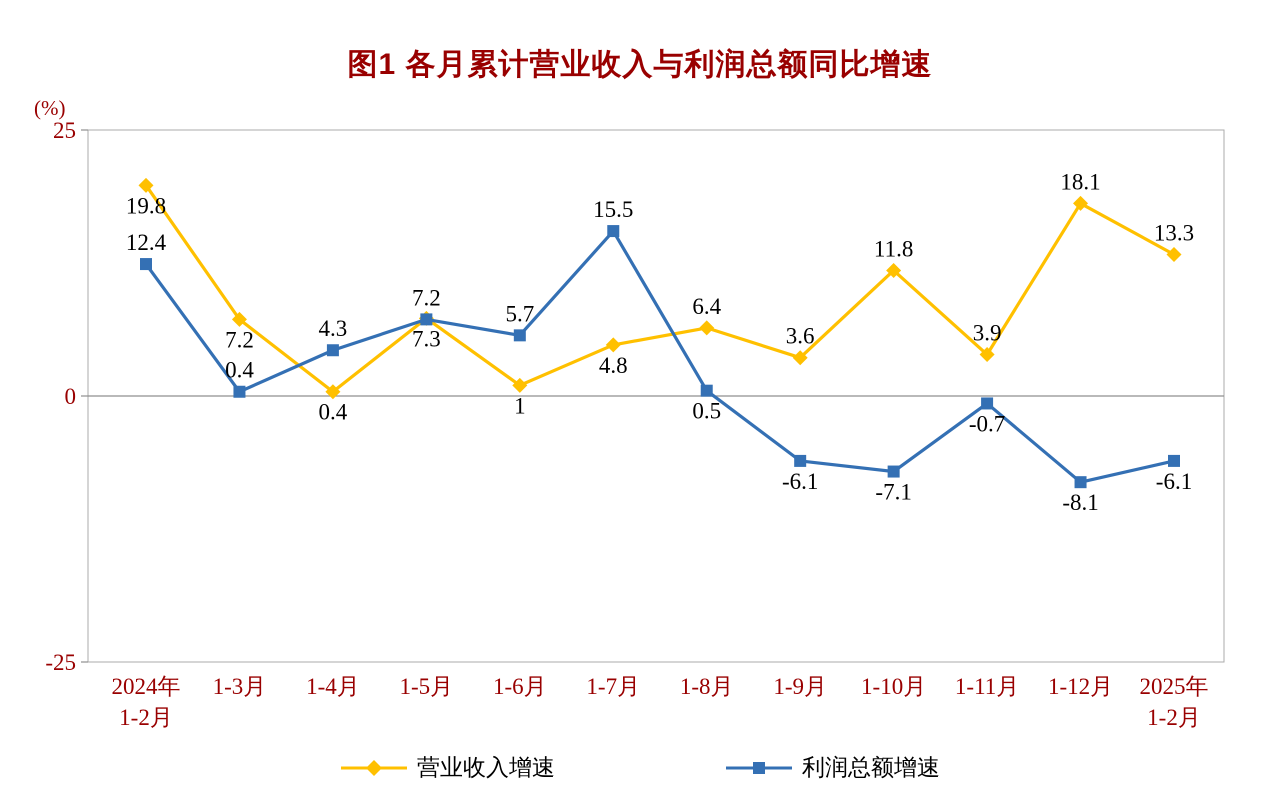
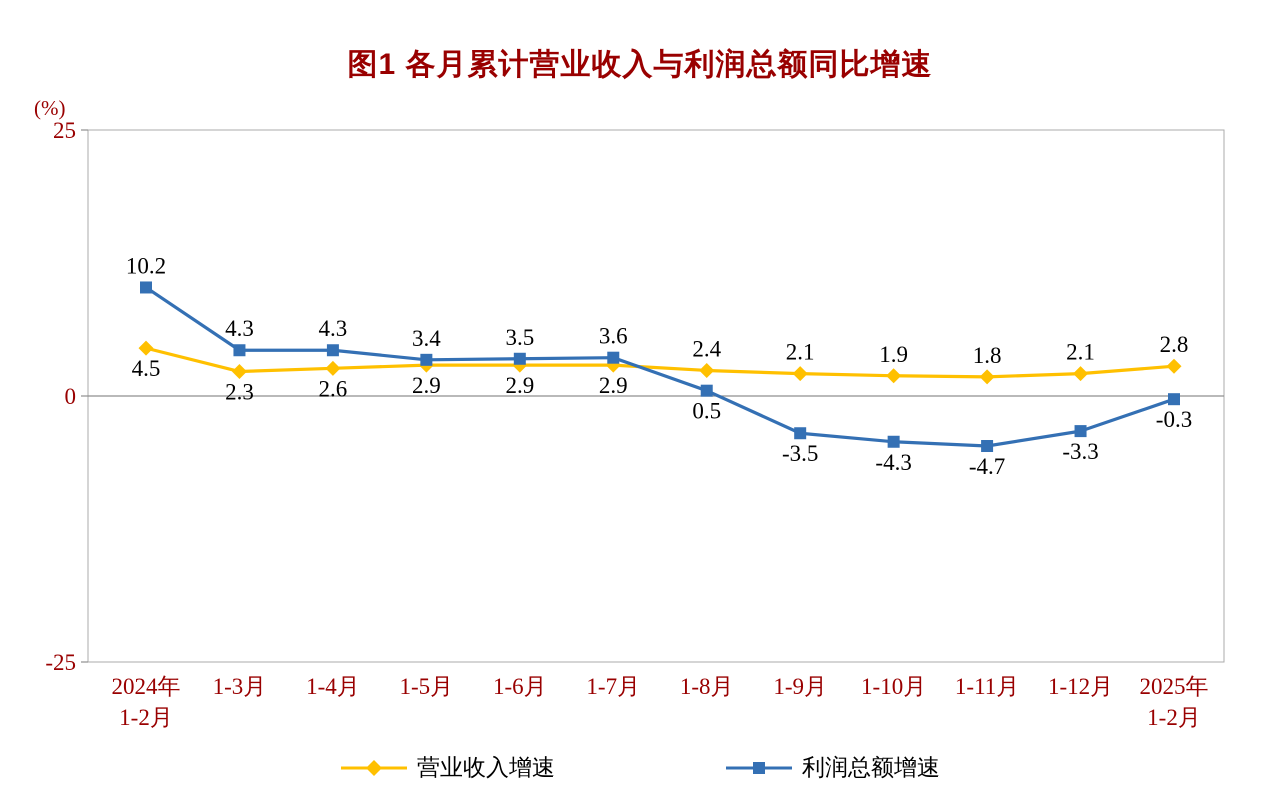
营业收入增速/2024年 1-2月: 19.8 -> 4.5
利润总额增速/2024年 1-2月: 12.4 -> 10.2
营业收入增速/1-3月: 7.2 -> 2.3
利润总额增速/1-3月: 0.4 -> 4.3
营业收入增速/1-4月: 0.4 -> 2.6
营业收入增速/1-5月: 7.3 -> 2.9
利润总额增速/1-5月: 7.2 -> 3.4
营业收入增速/1-6月: 1 -> 2.9
利润总额增速/1-6月: 5.7 -> 3.5
营业收入增速/1-7月: 4.8 -> 2.9
利润总额增速/1-7月: 15.5 -> 3.6
营业收入增速/1-8月: 6.4 -> 2.4
营业收入增速/1-9月: 3.6 -> 2.1
利润总额增速/1-9月: -6.1 -> -3.5
营业收入增速/1-10月: 11.8 -> 1.9
利润总额增速/1-10月: -7.1 -> -4.3
营业收入增速/1-11月: 3.9 -> 1.8
利润总额增速/1-11月: -0.7 -> -4.7
营业收入增速/1-12月: 18.1 -> 2.1
利润总额增速/1-12月: -8.1 -> -3.3
营业收入增速/2025年 1-2月: 13.3 -> 2.8
利润总额增速/2025年 1-2月: -6.1 -> -0.3
